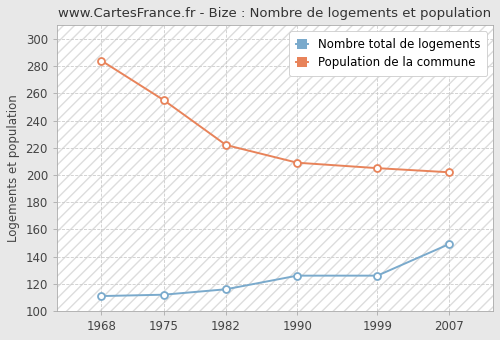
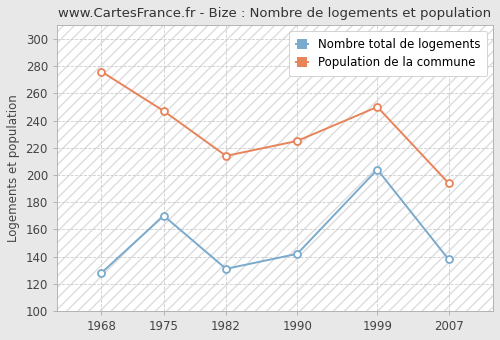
Nombre total de logements/1968: 111 -> 128
Population de la commune/1968: 284 -> 276
Nombre total de logements/1975: 112 -> 170
Population de la commune/1975: 255 -> 247
Nombre total de logements/1982: 116 -> 131
Population de la commune/1982: 222 -> 214
Nombre total de logements/1990: 126 -> 142
Population de la commune/1990: 209 -> 225
Nombre total de logements/1999: 126 -> 204
Population de la commune/1999: 205 -> 250
Nombre total de logements/2007: 149 -> 138
Population de la commune/2007: 202 -> 194
